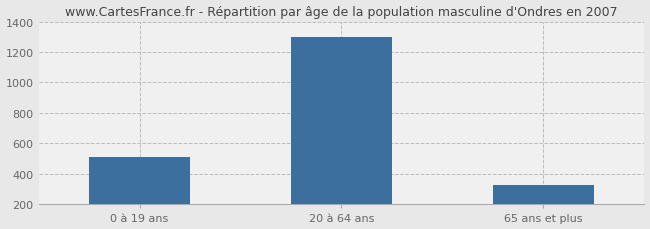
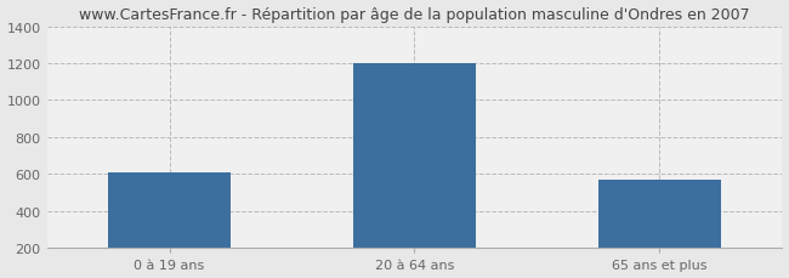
0 à 19 ans: 510 -> 610
20 à 64 ans: 1300 -> 1200
65 ans et plus: 330 -> 570
